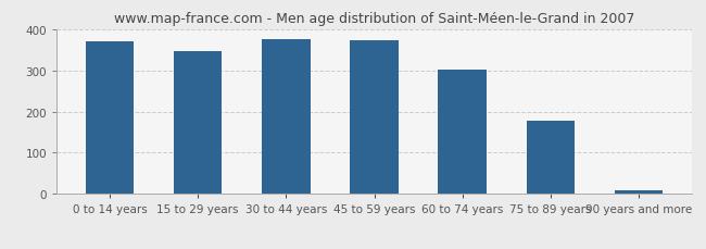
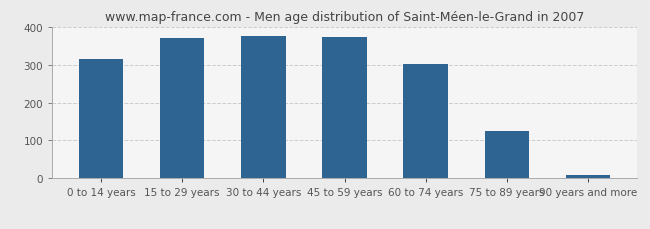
0 to 14 years: 370 -> 315
15 to 29 years: 347 -> 370
75 to 89 years: 178 -> 125
